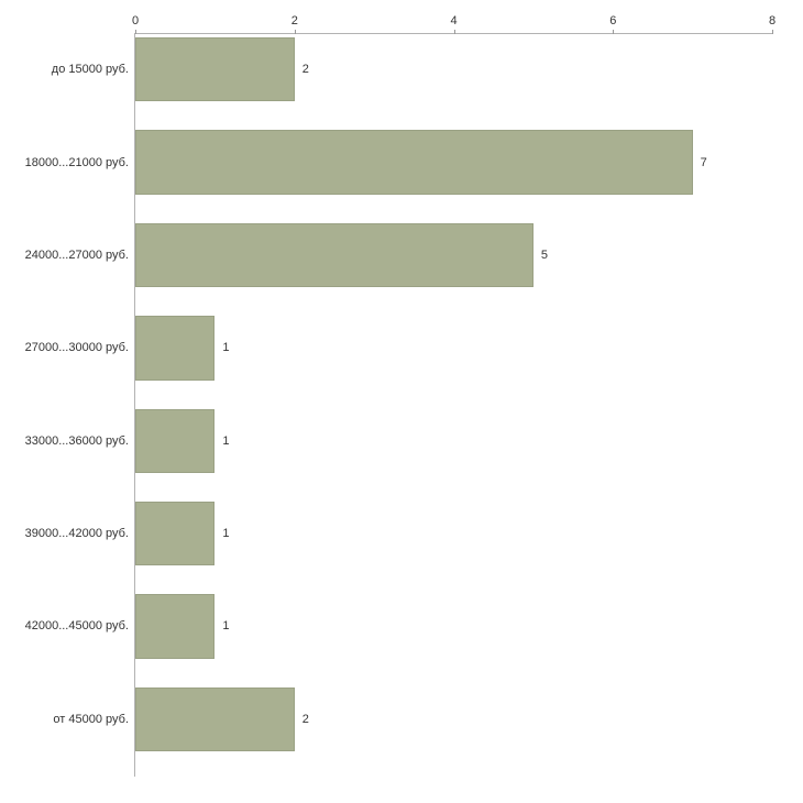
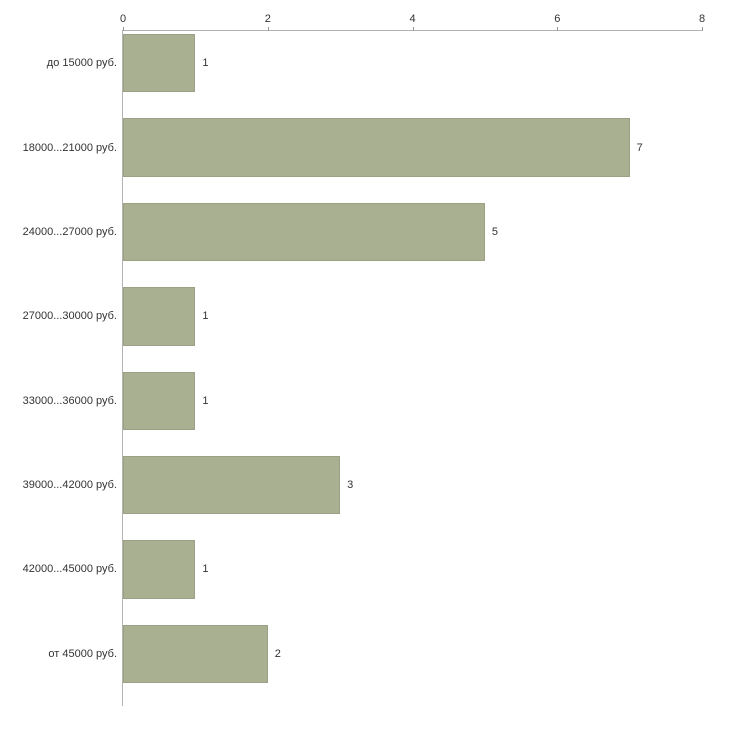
до 15000 руб.: 2 -> 1
39000...42000 руб.: 1 -> 3
